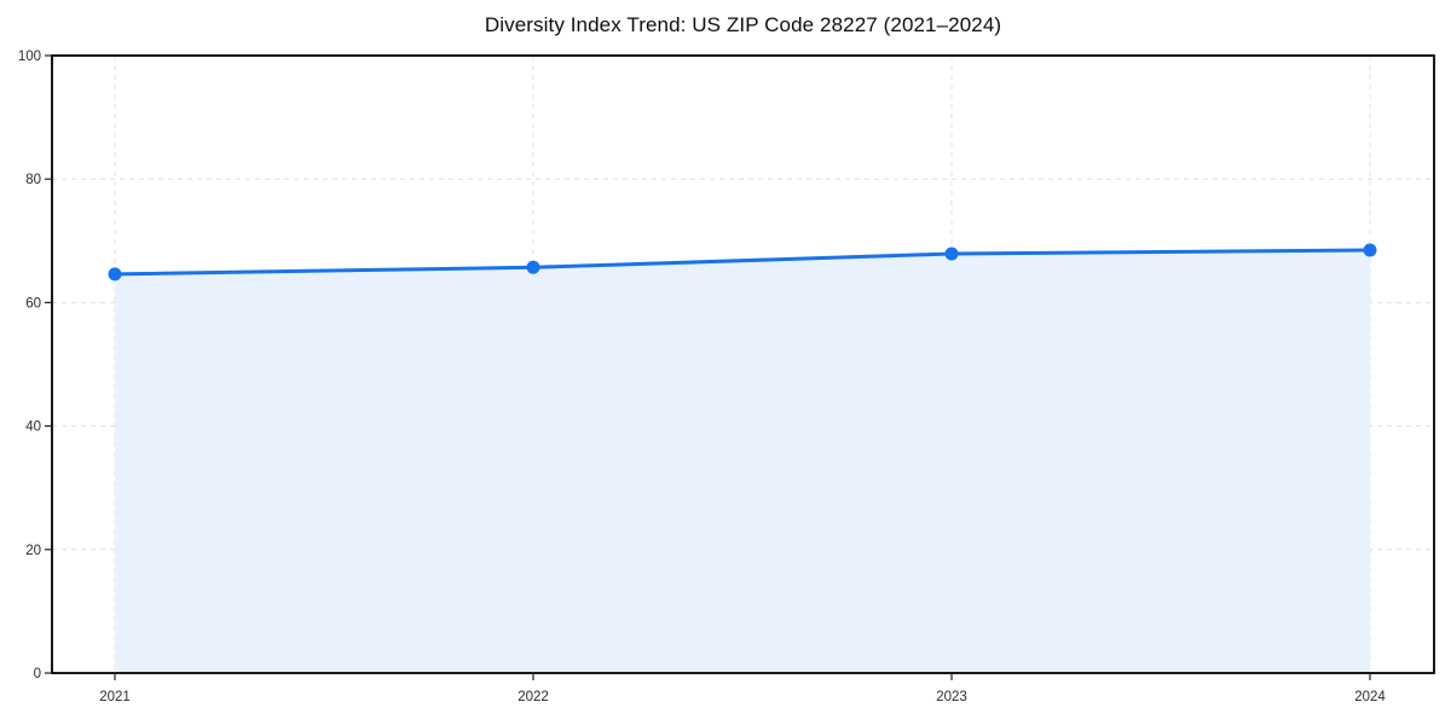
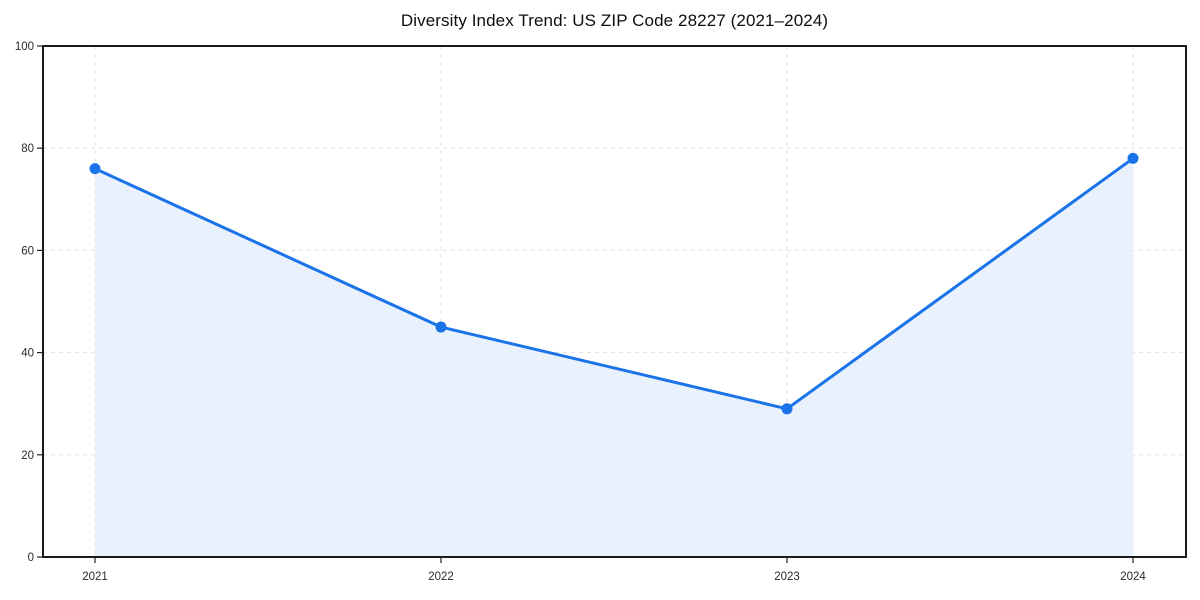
2021: 65 -> 76
2022: 66 -> 45
2023: 68 -> 29
2024: 68 -> 78
